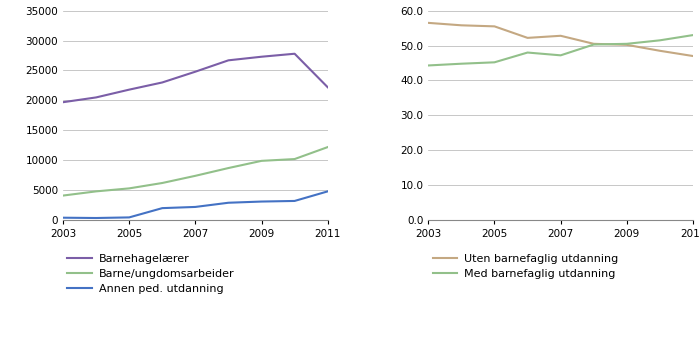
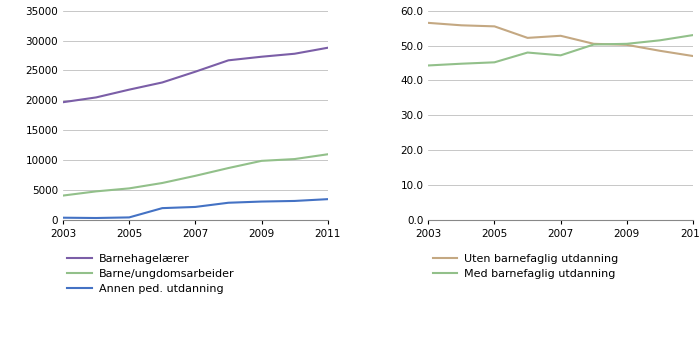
Barnehagelærer/2011: 22200 -> 28800
Barne/ungdomsarbeider/2011: 12200 -> 11000
Annen ped. utdanning/2011: 4800 -> 3500
